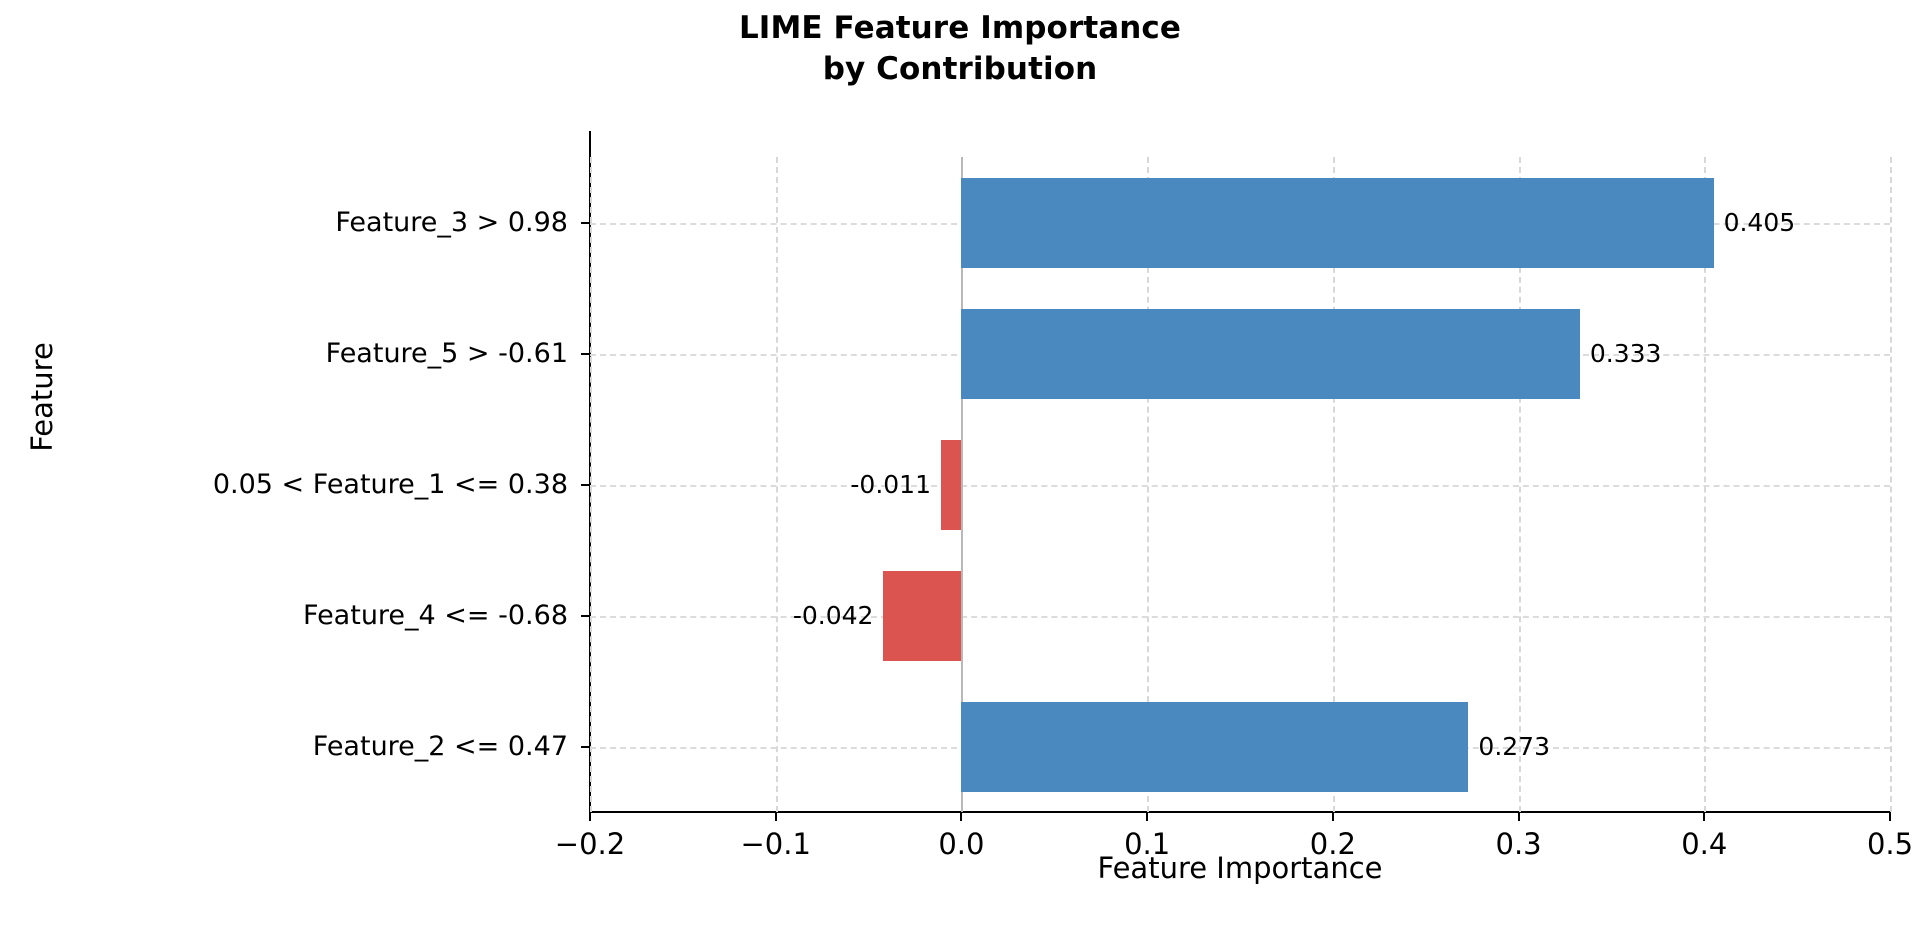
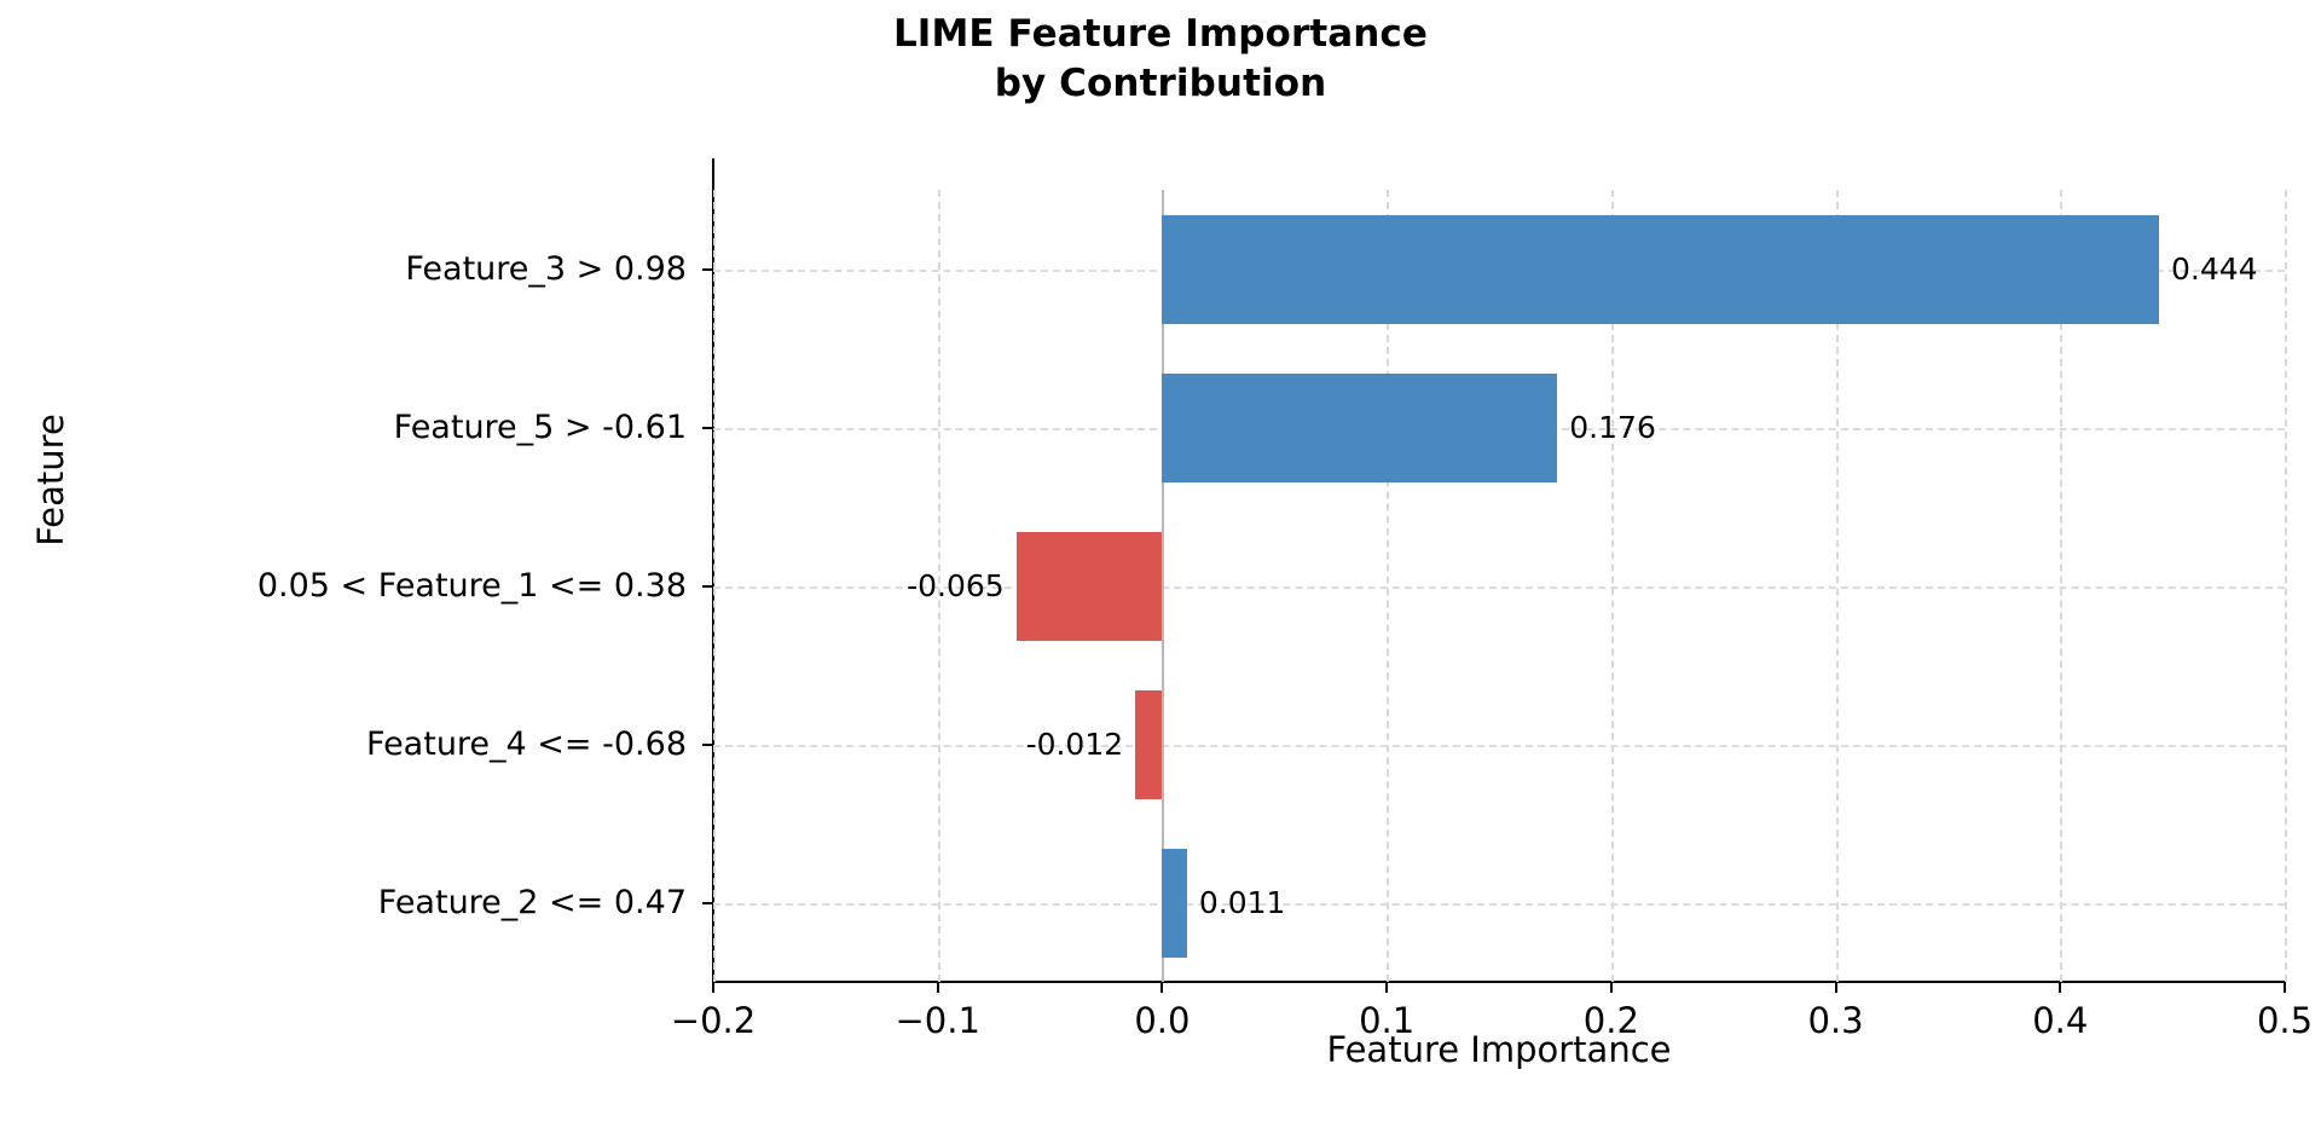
Feature_3 > 0.98: 0.405 -> 0.444
Feature_5 > -0.61: 0.333 -> 0.176
0.05 < Feature_1 <= 0.38: -0.011 -> -0.065
Feature_4 <= -0.68: -0.042 -> -0.012
Feature_2 <= 0.47: 0.273 -> 0.011
